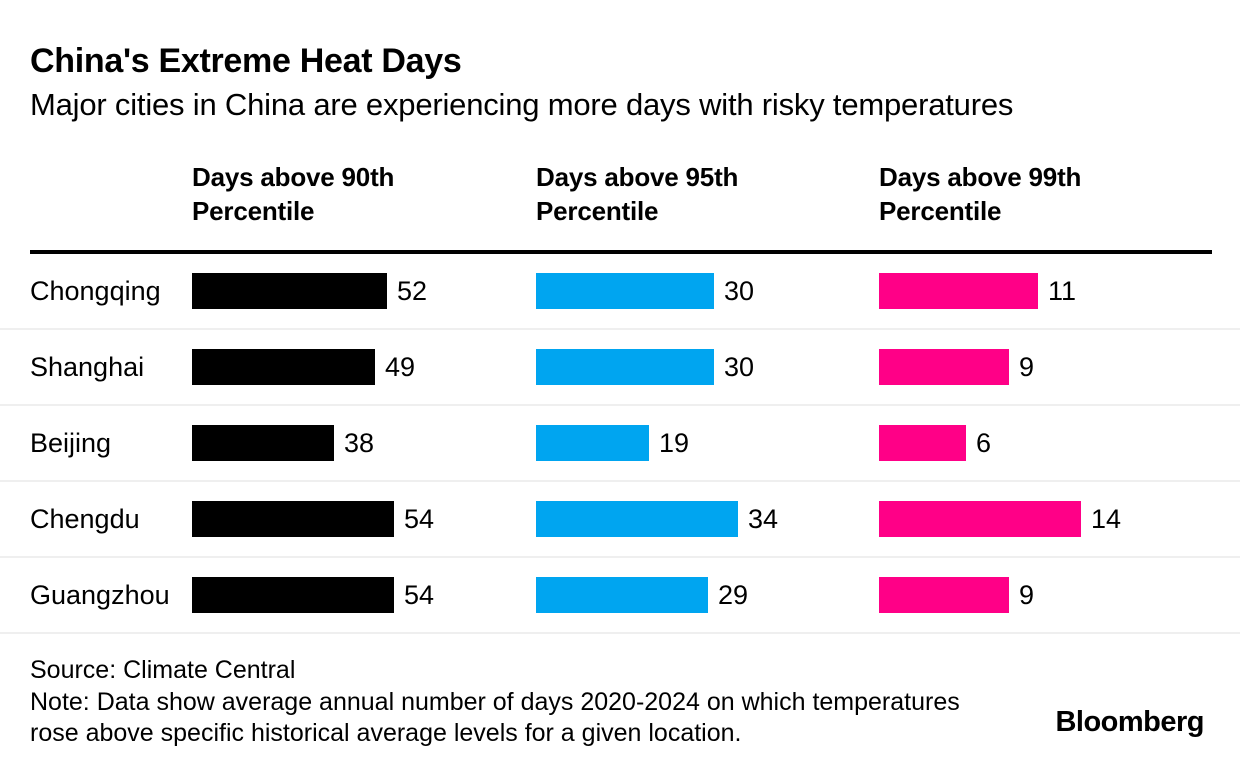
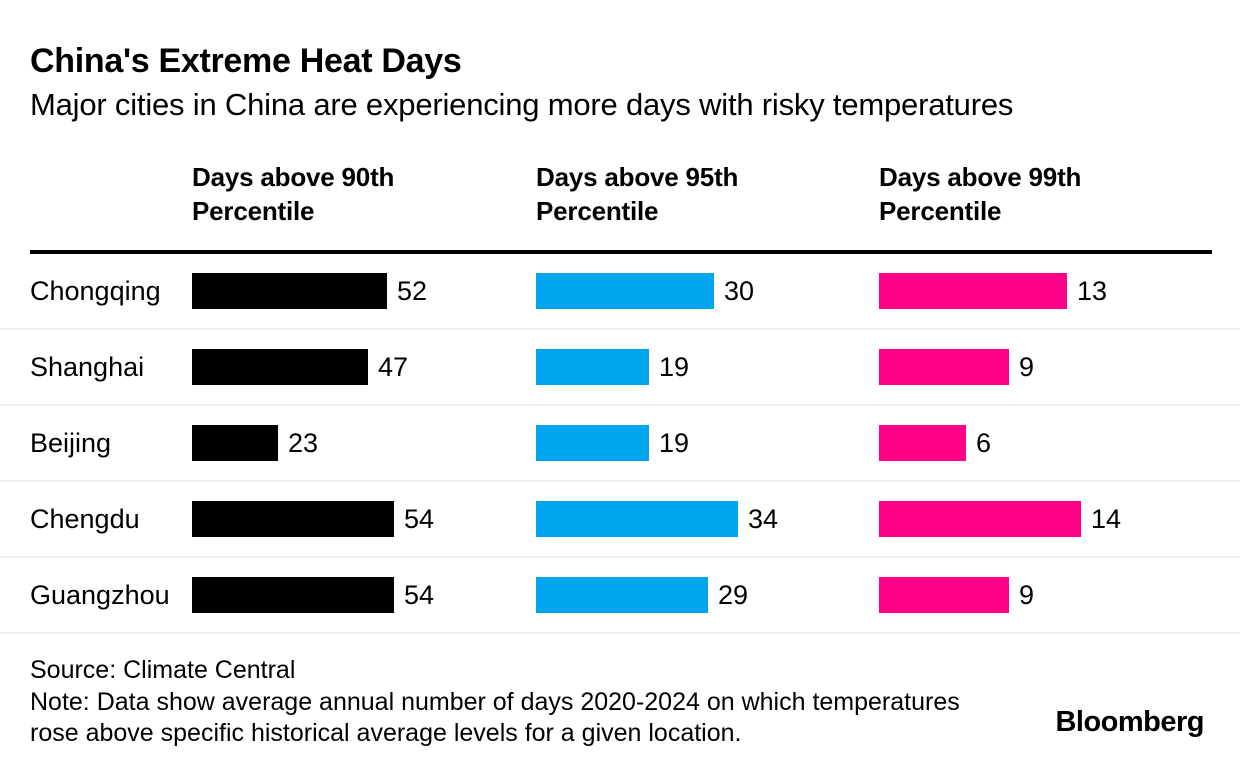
Days above 99th Percentile/Chongqing: 11 -> 13
Days above 90th Percentile/Shanghai: 49 -> 47
Days above 95th Percentile/Shanghai: 30 -> 19
Days above 90th Percentile/Beijing: 38 -> 23
